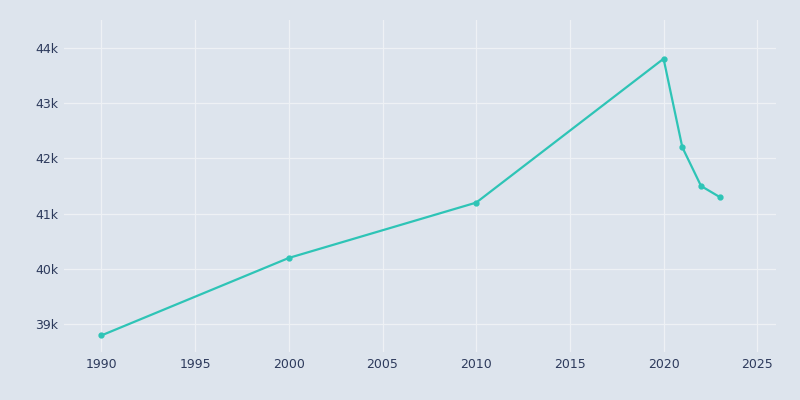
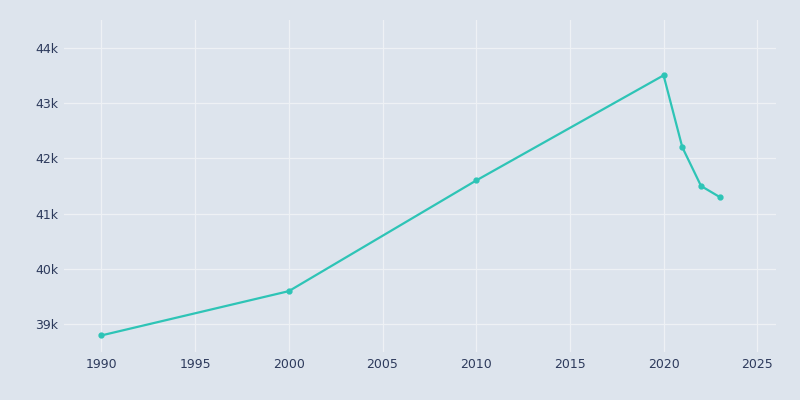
2000: 40.2k -> 39.6k
2010: 41.2k -> 41.6k
2020: 43.8k -> 43.5k
